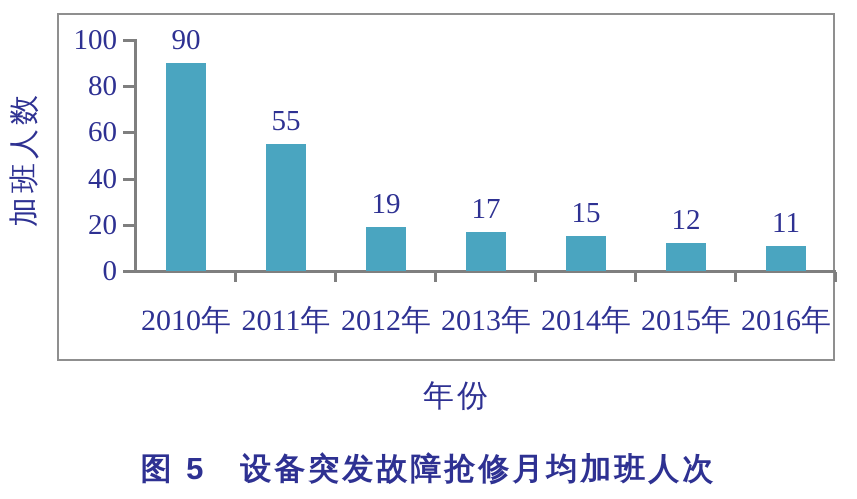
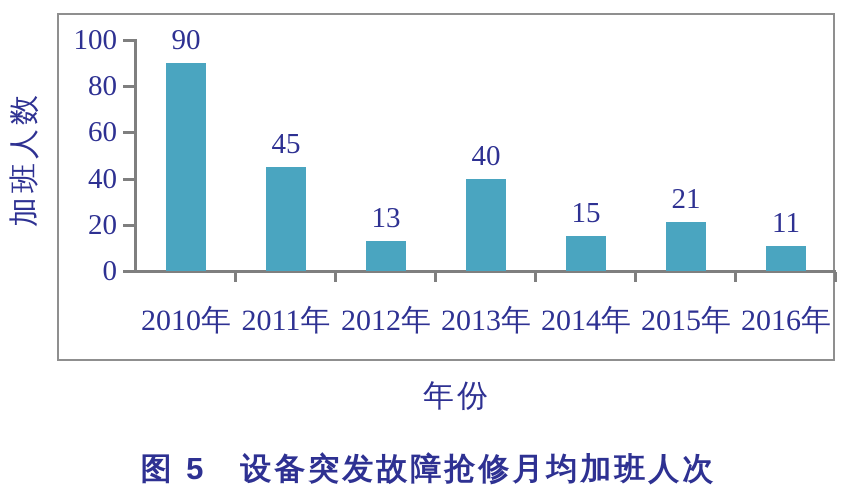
2011年: 55 -> 45
2012年: 19 -> 13
2013年: 17 -> 40
2015年: 12 -> 21
